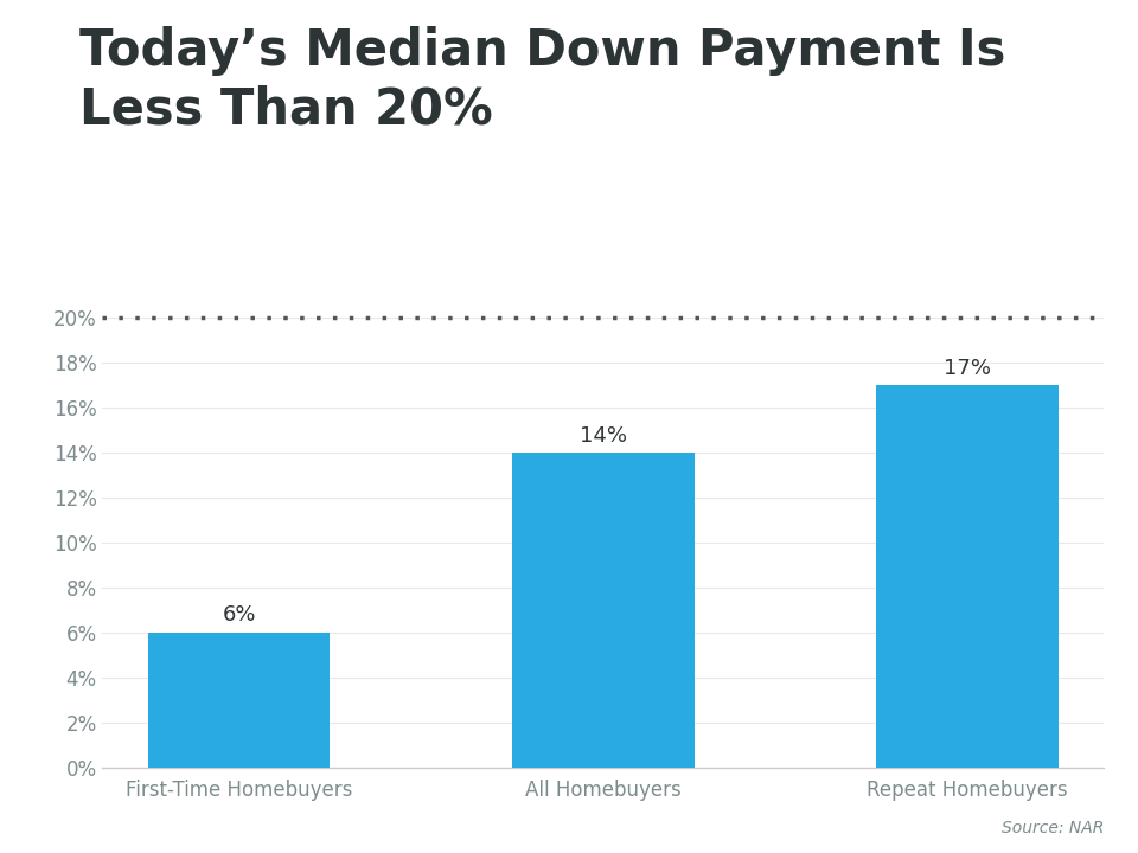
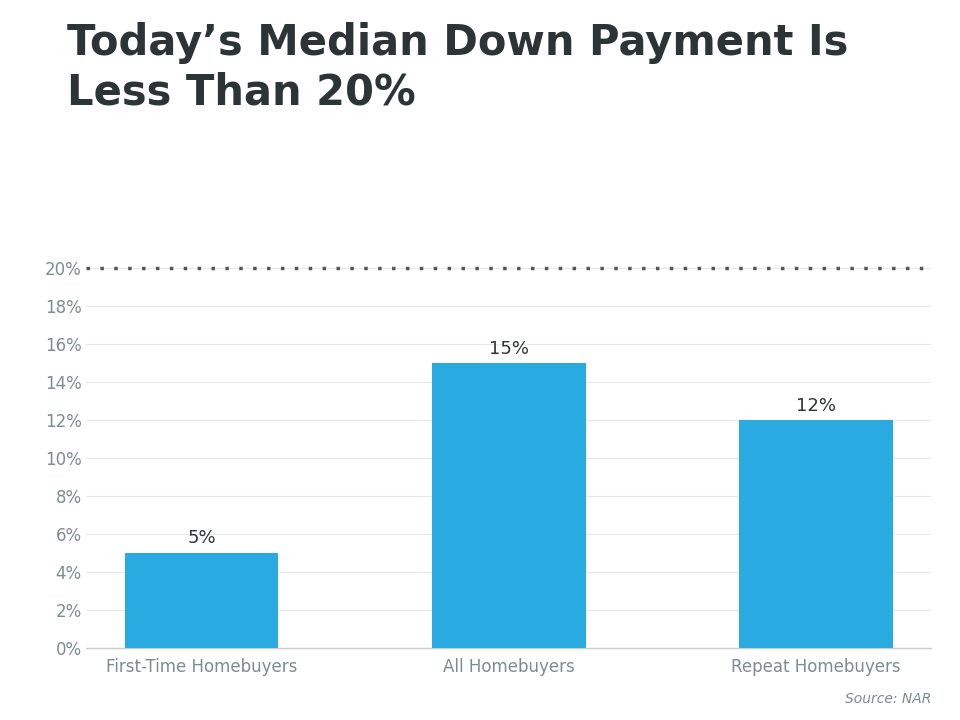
First-Time Homebuyers: 6% -> 5%
All Homebuyers: 14% -> 15%
Repeat Homebuyers: 17% -> 12%
